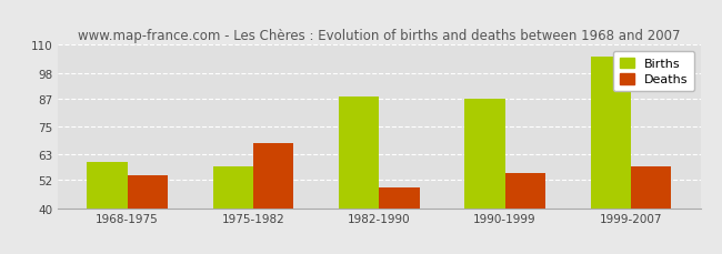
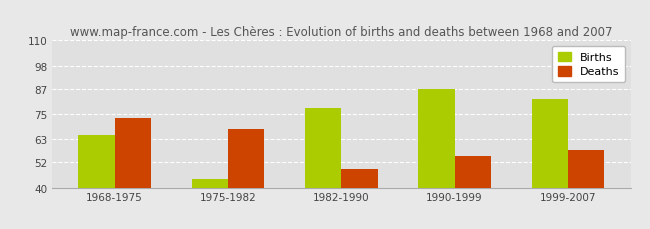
Births/1968-1975: 60 -> 65
Deaths/1968-1975: 54 -> 73
Births/1975-1982: 58 -> 44
Births/1982-1990: 88 -> 78
Births/1999-2007: 105 -> 82
